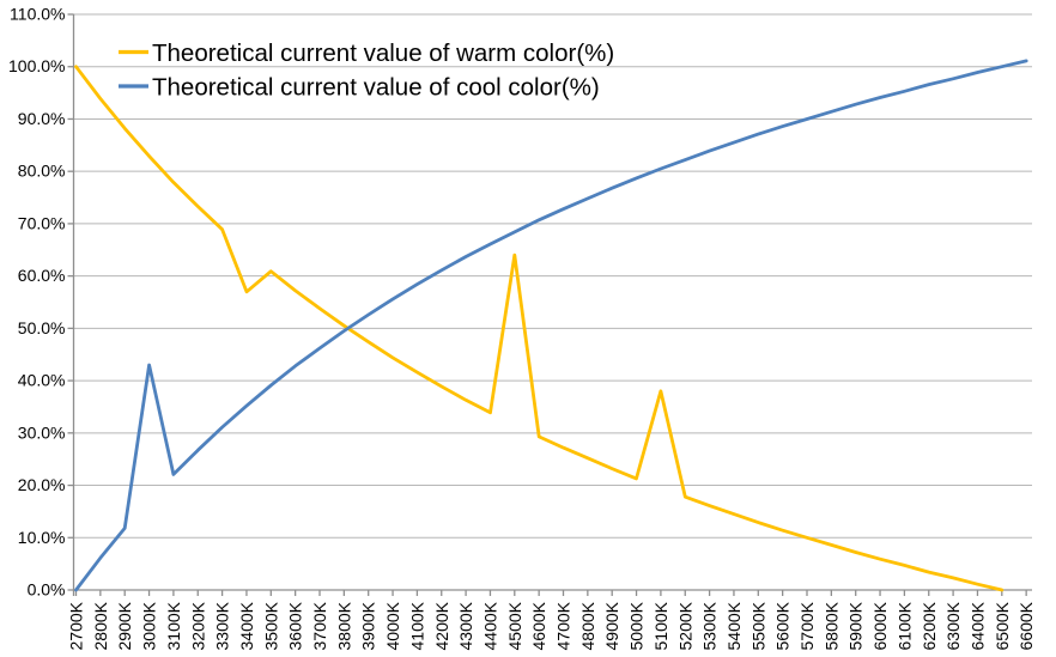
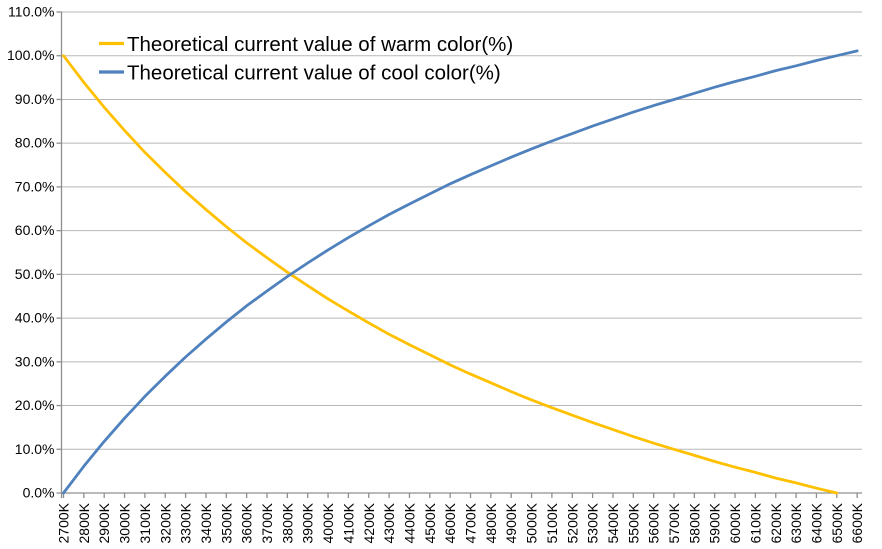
Theoretical current value of cool color(%)/3000K: 43% -> 17%
Theoretical current value of warm color(%)/3400K: 57% -> 65%
Theoretical current value of warm color(%)/4500K: 64% -> 32%
Theoretical current value of warm color(%)/5100K: 38% -> 20%
